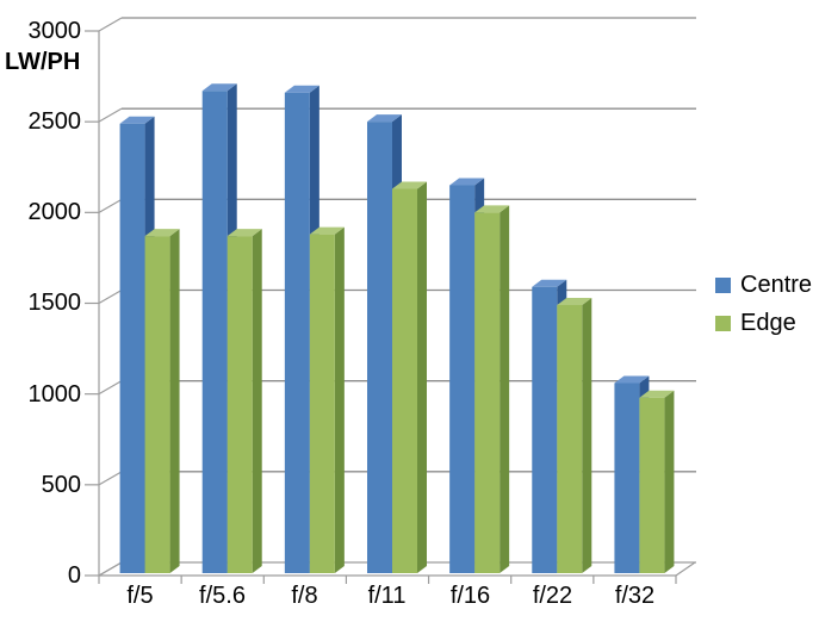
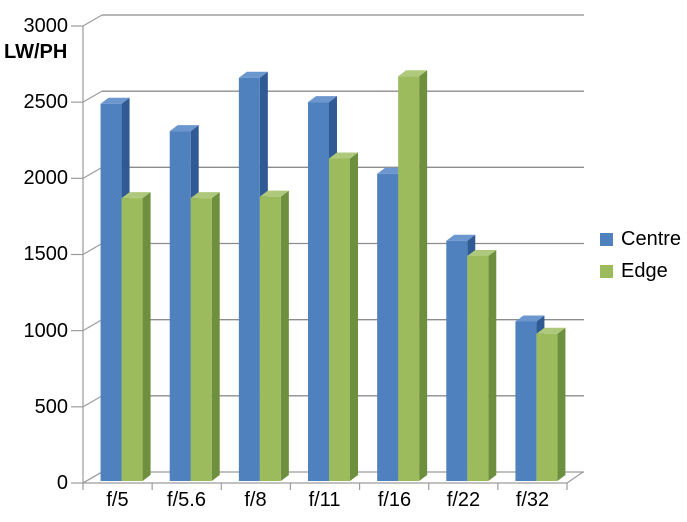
Centre/f/5.6: 2670 -> 2310
Centre/f/16: 2150 -> 2030
Edge/f/16: 2000 -> 2670
